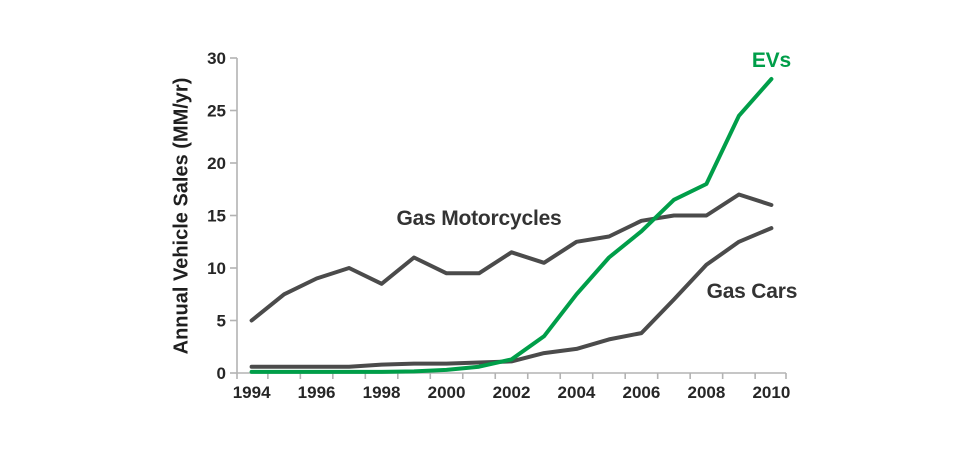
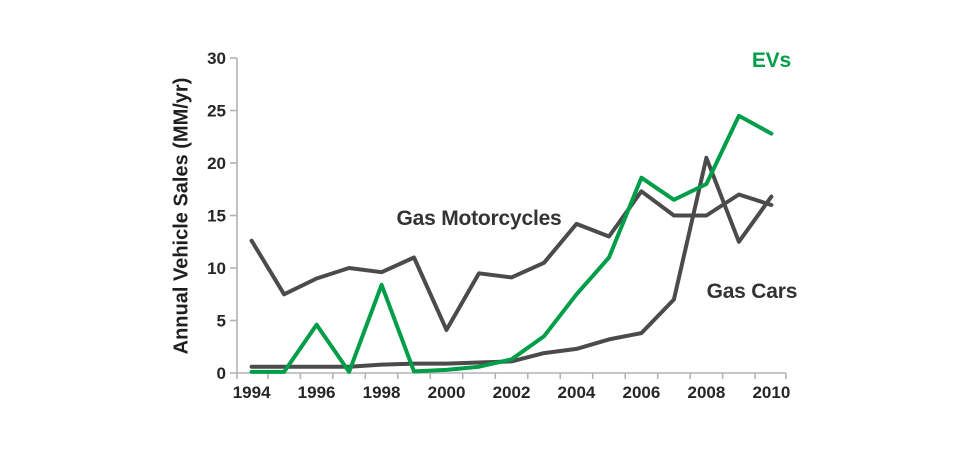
Gas Motorcycles/1994: 5.0 -> 12.6
EVs/1996: 0.1 -> 4.6
Gas Motorcycles/1998: 8.5 -> 9.6
EVs/1998: 0.1 -> 8.4
Gas Motorcycles/2000: 9.5 -> 4.1
Gas Motorcycles/2002: 11.5 -> 9.1
Gas Motorcycles/2004: 12.5 -> 14.2
Gas Motorcycles/2006: 14.5 -> 17.3
EVs/2006: 13.5 -> 18.6
Gas Cars/2008: 10.3 -> 20.5
Gas Cars/2010: 13.8 -> 16.8
EVs/2010: 28.0 -> 22.8
